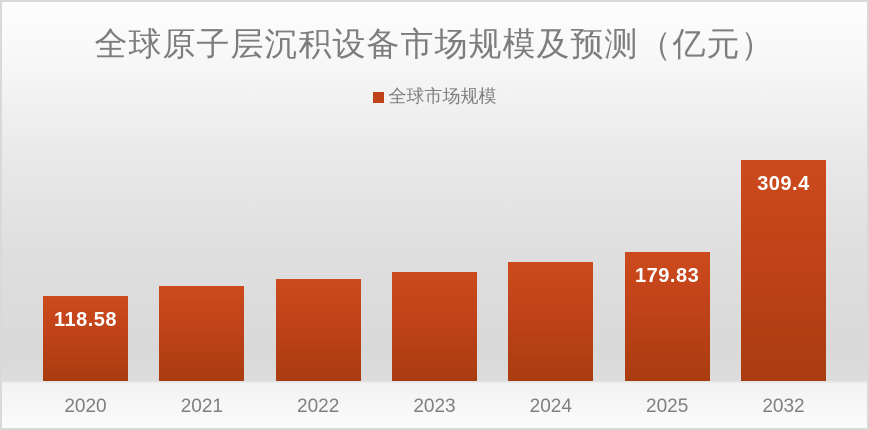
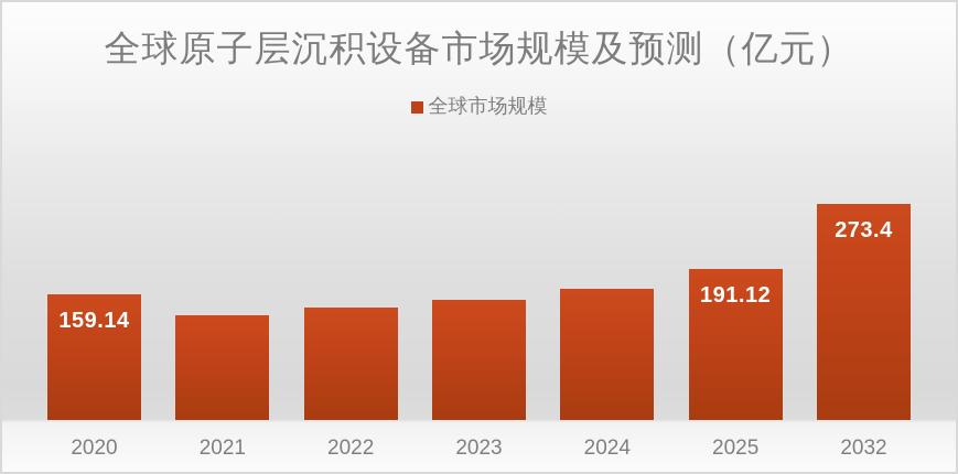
2020: 118.58 -> 159.14
2025: 179.83 -> 191.12
2032: 309.4 -> 273.4
